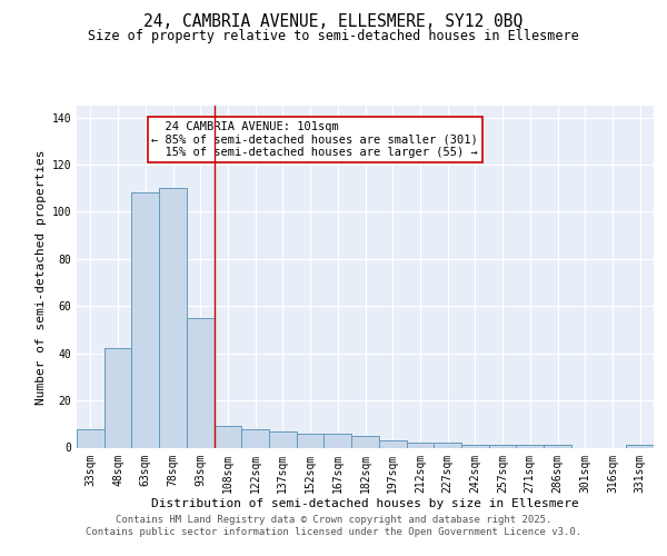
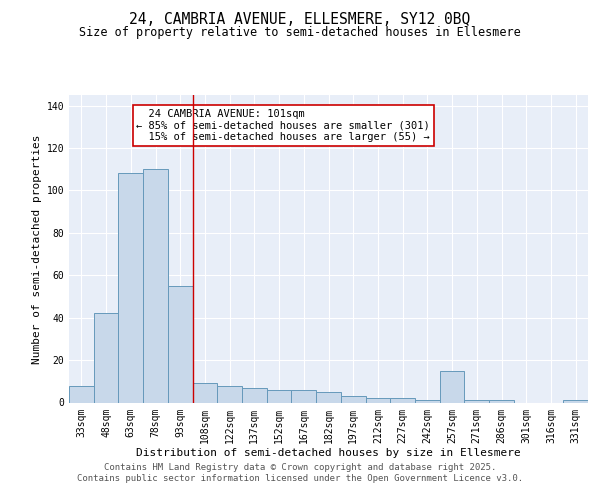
257sqm: 1 -> 15
